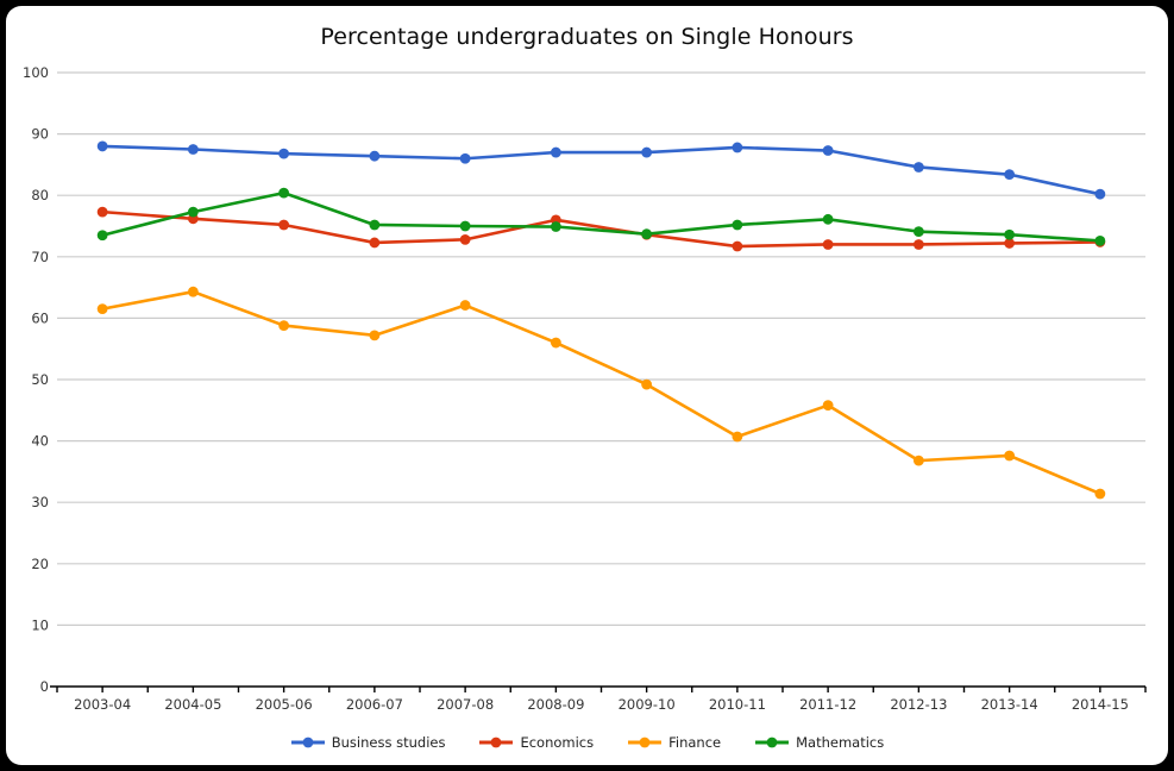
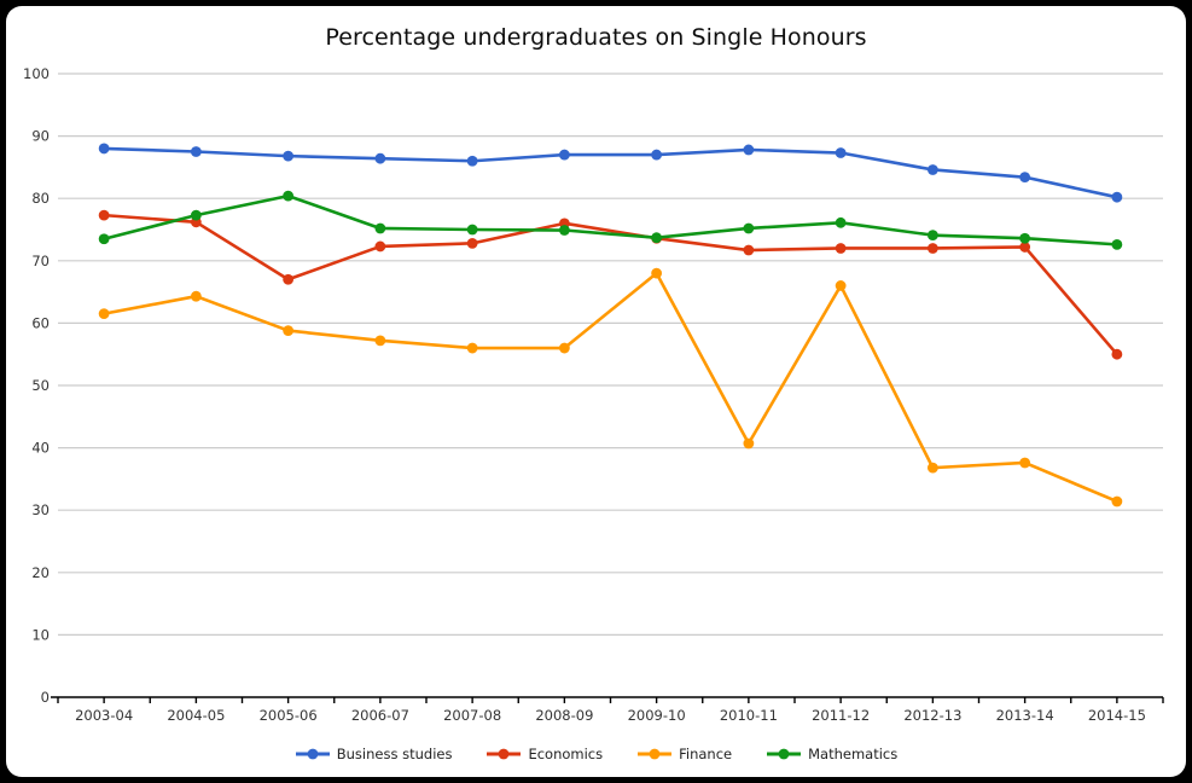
Economics/2005-06: 75 -> 67
Finance/2007-08: 62 -> 56
Finance/2009-10: 49 -> 68
Finance/2011-12: 46 -> 66
Economics/2014-15: 72 -> 55
